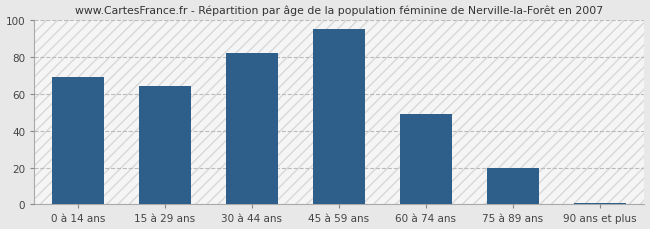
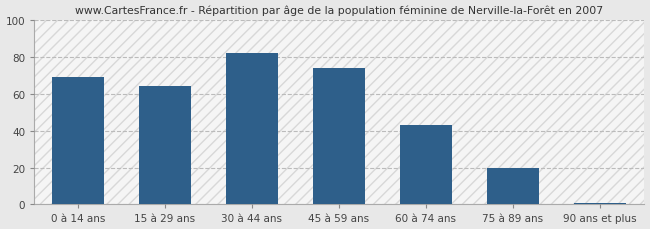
45 à 59 ans: 95 -> 74
60 à 74 ans: 49 -> 43
